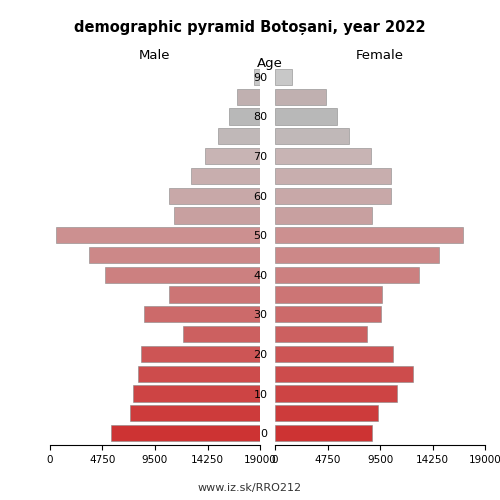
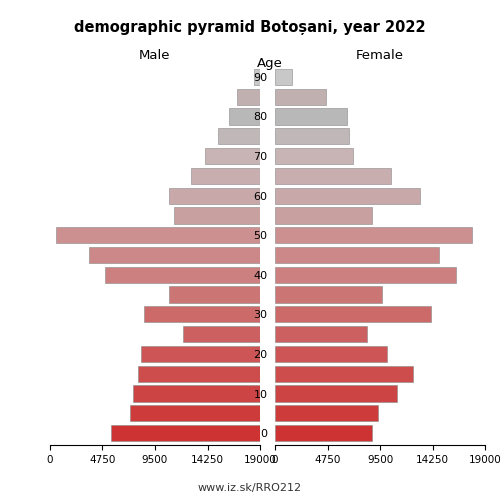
Female/80: 5600 -> 6500
Female/70: 8700 -> 7100
Female/60: 10500 -> 13100
Female/50: 17000 -> 17800
Female/40: 13000 -> 16400
Female/30: 9600 -> 14100
Female/20: 10700 -> 10100
